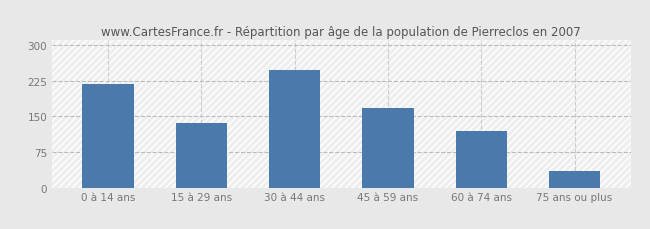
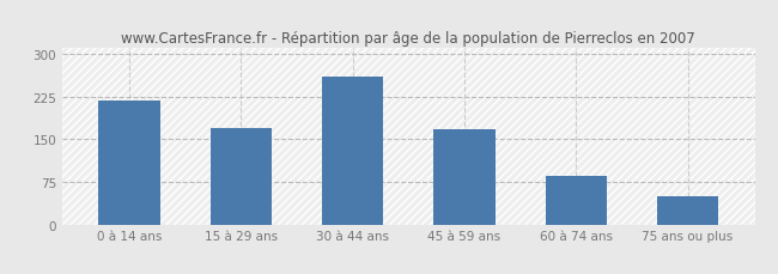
15 à 29 ans: 137 -> 170
30 à 44 ans: 248 -> 260
60 à 74 ans: 120 -> 85
75 ans ou plus: 35 -> 50
